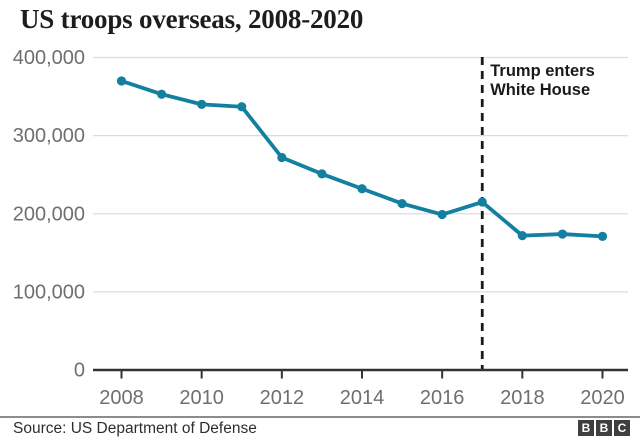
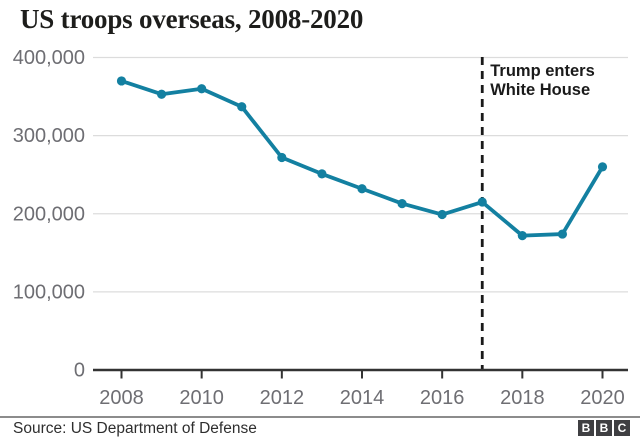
2010: 340000 -> 360000
2020: 170000 -> 260000
